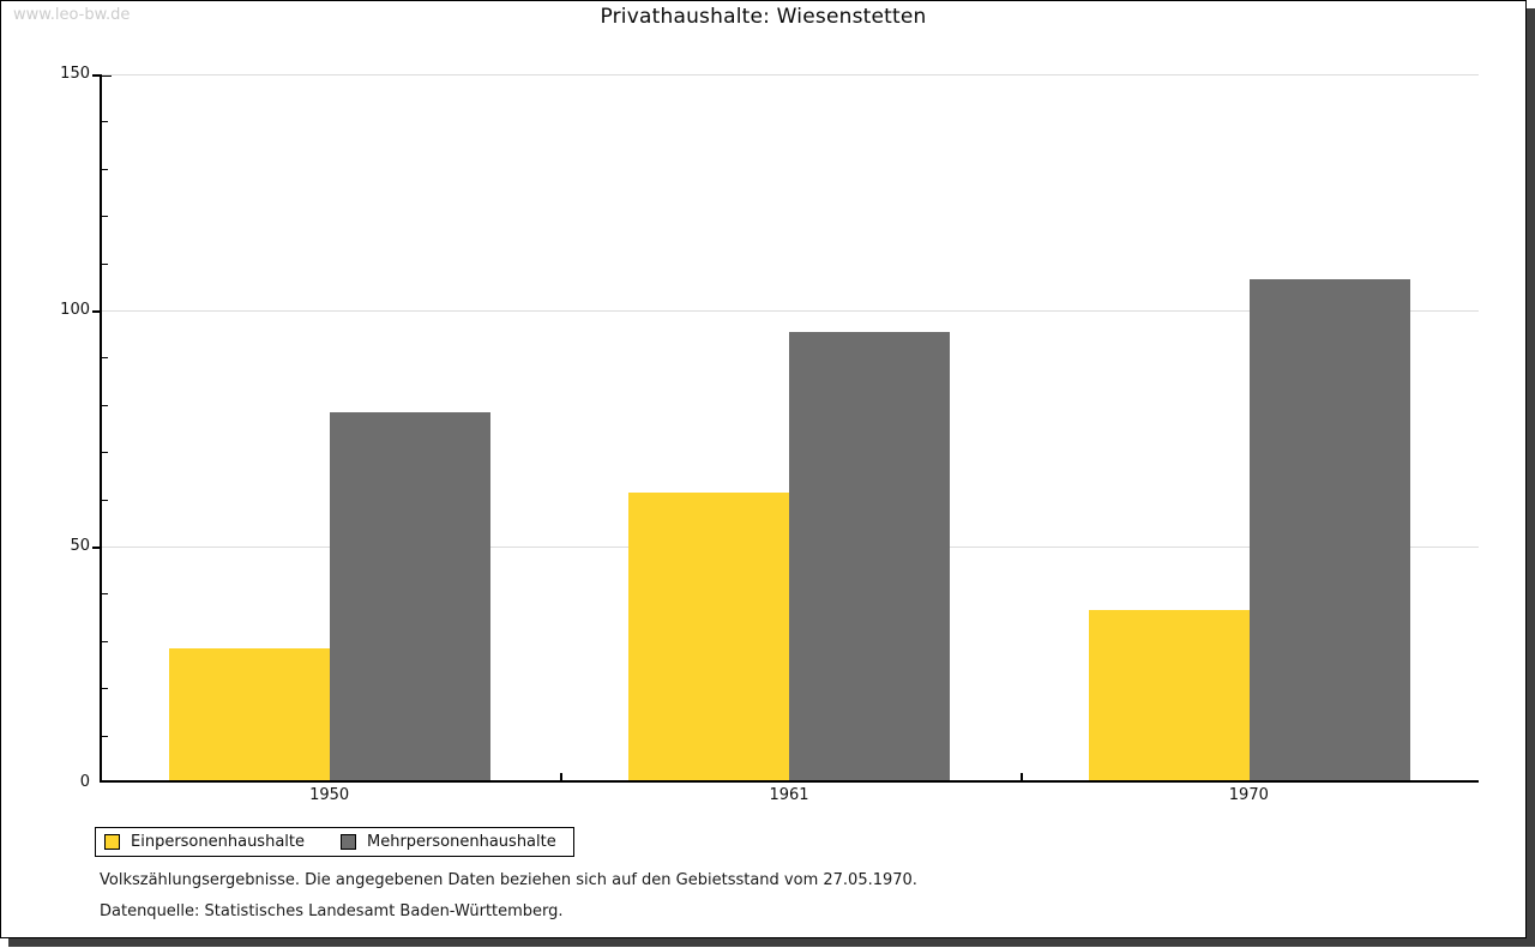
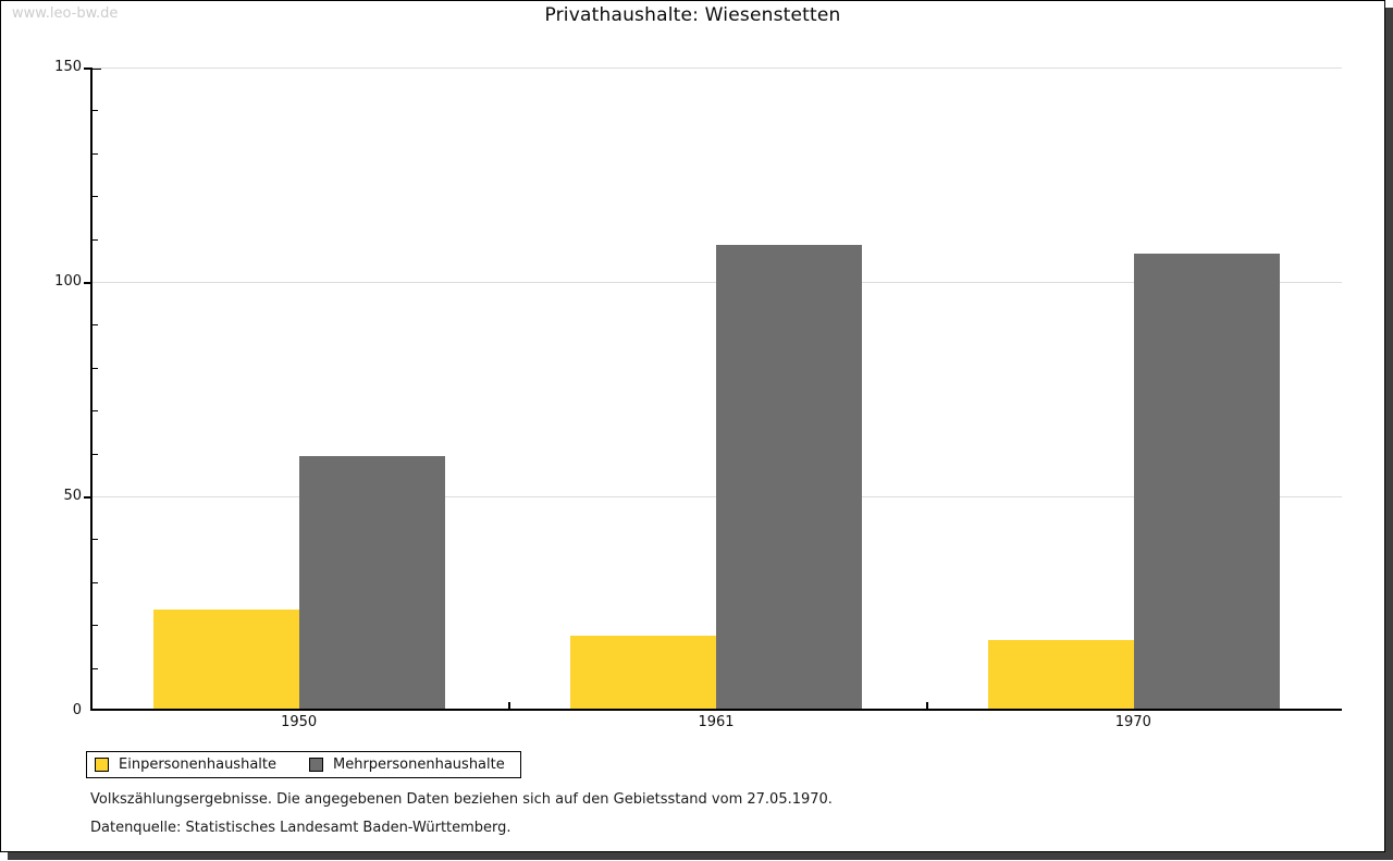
Einpersonenhaushalte/1950: 28 -> 23
Mehrpersonenhaushalte/1950: 78 -> 59
Einpersonenhaushalte/1961: 61 -> 17
Mehrpersonenhaushalte/1961: 95 -> 108
Einpersonenhaushalte/1970: 36 -> 16
